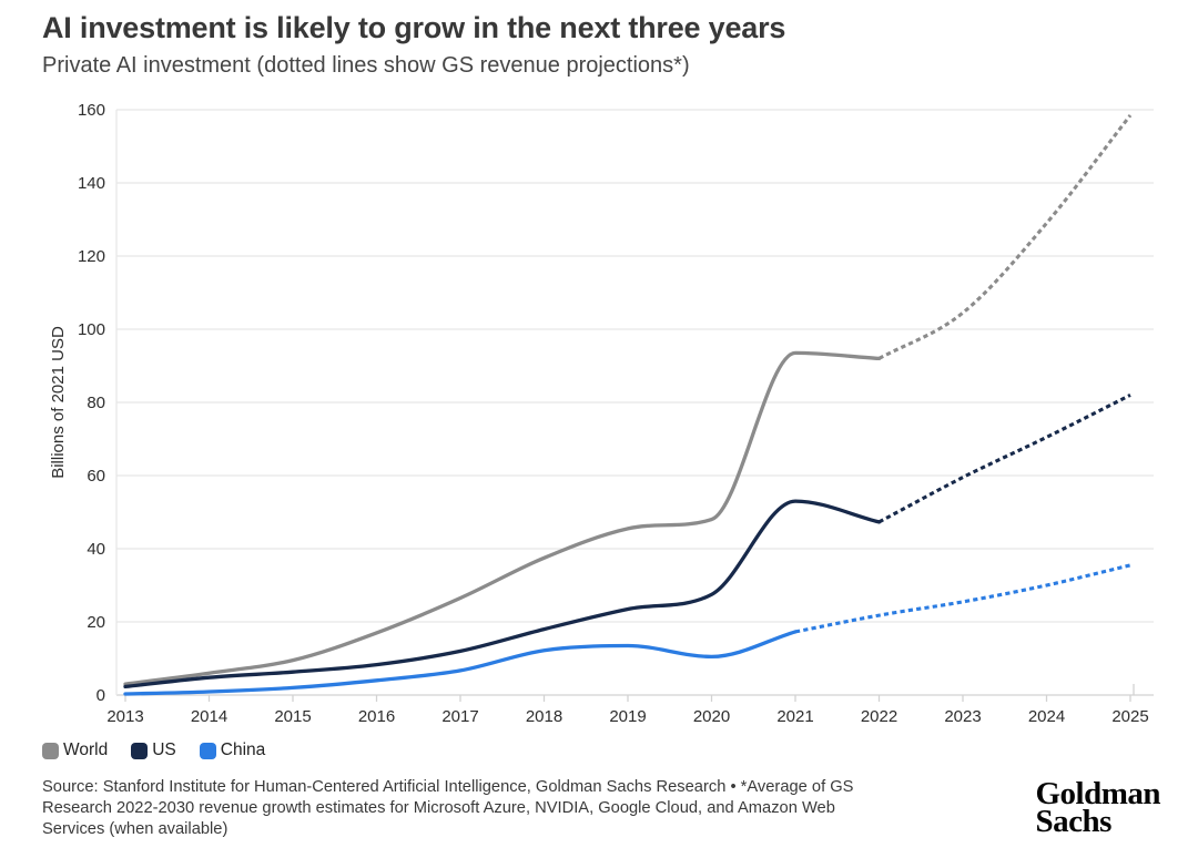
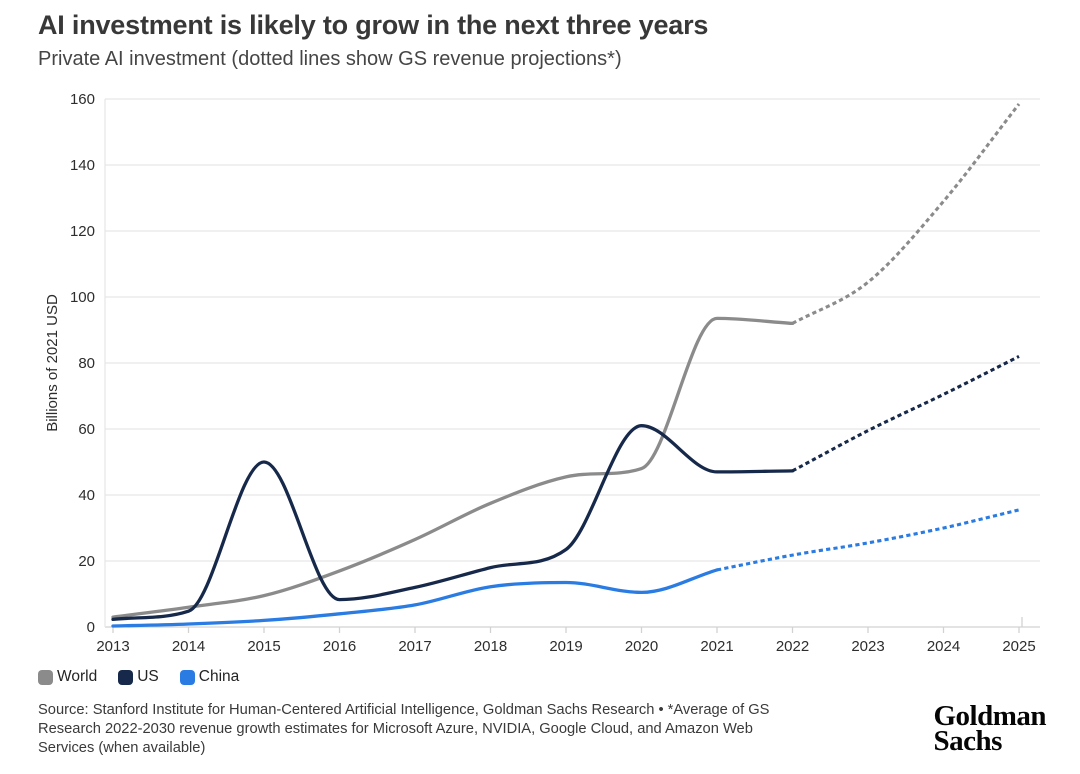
US/2015: 6 -> 50
US/2020: 28 -> 61
US/2021: 53 -> 47
